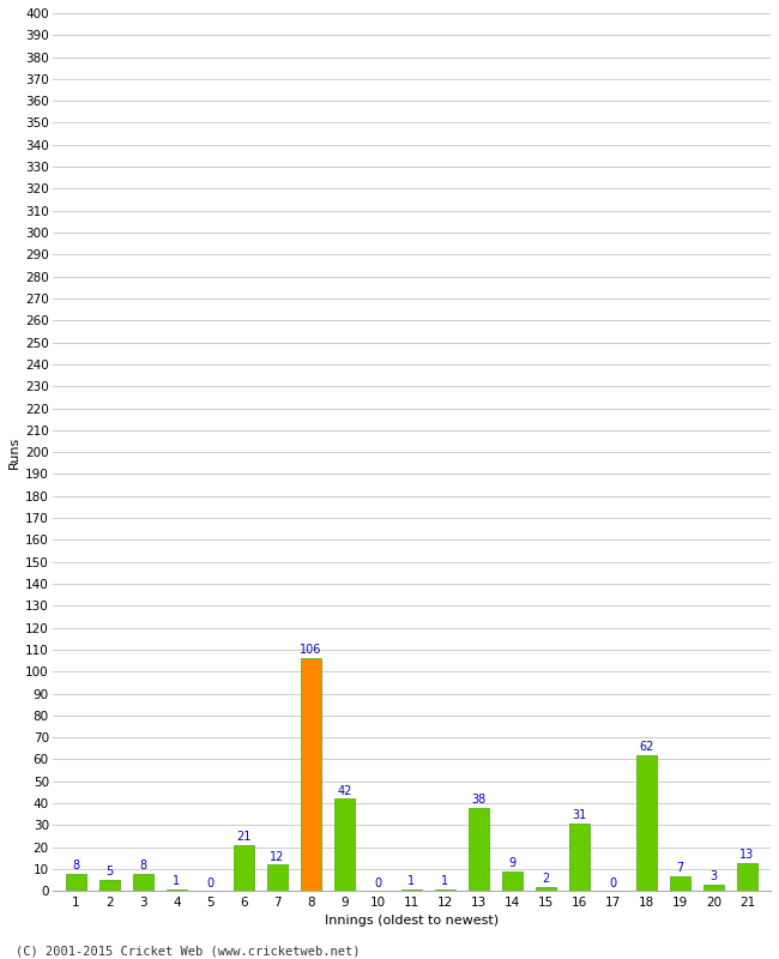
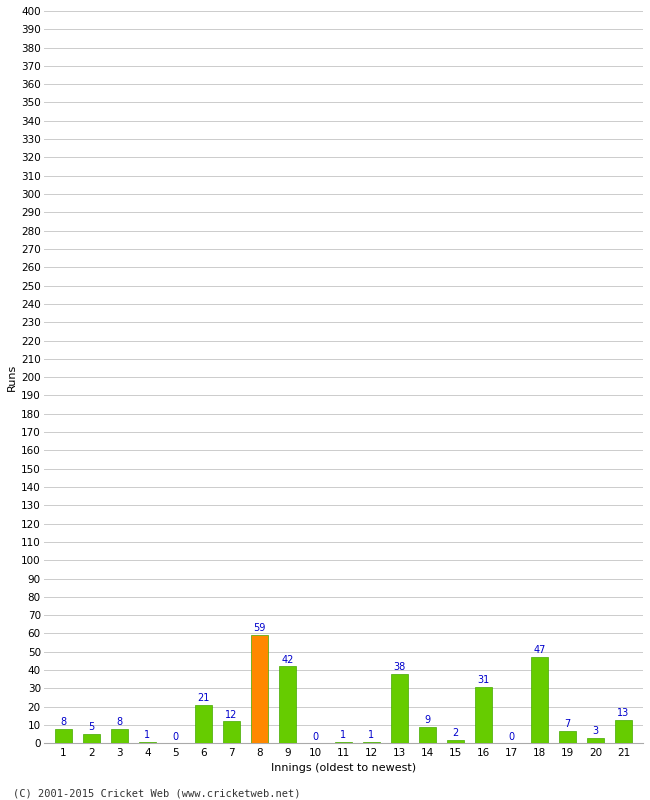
8: 106 -> 59
18: 62 -> 47
